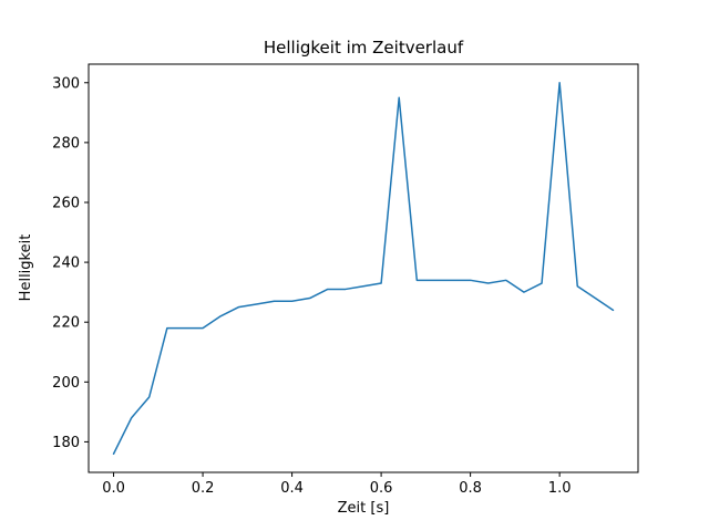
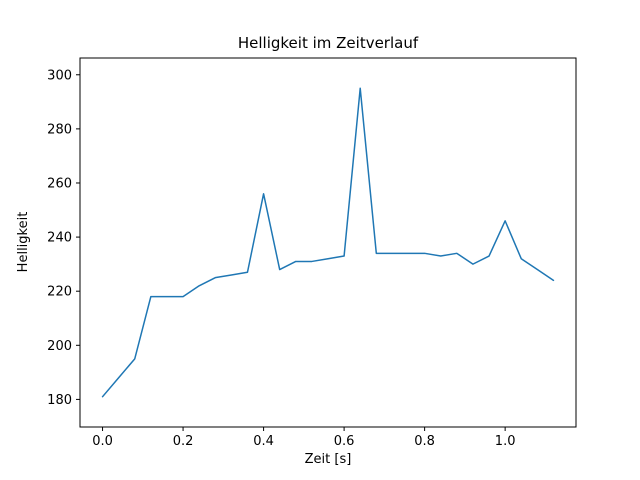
0.0: 176 -> 181
0.4: 227 -> 256
1.0: 300 -> 246
